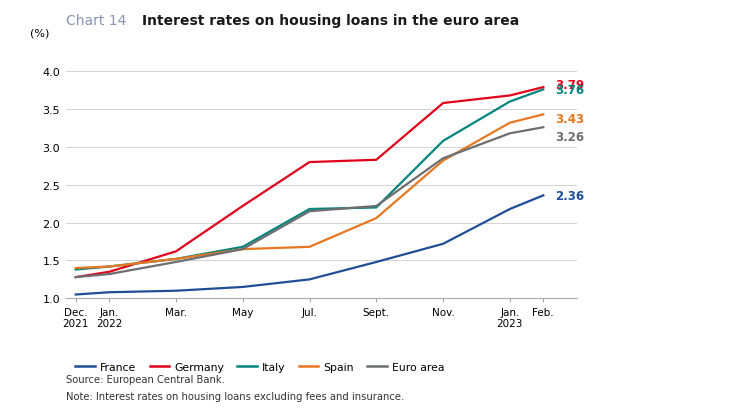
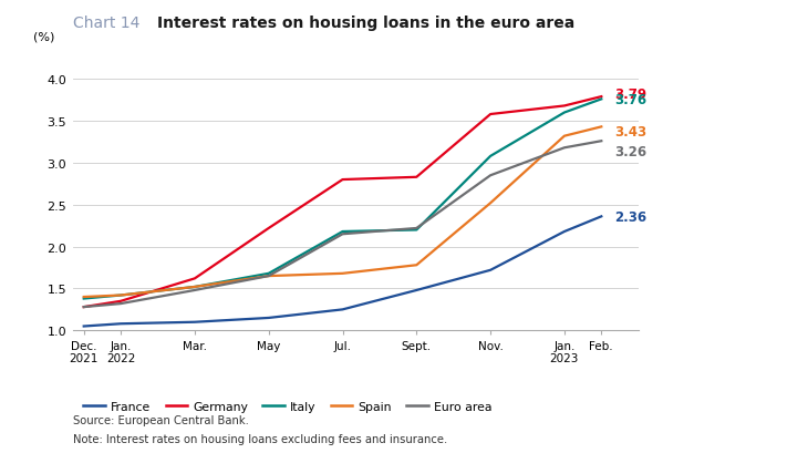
Spain/Sept.: 2.06 -> 1.78
Spain/Nov.: 2.82 -> 2.52
